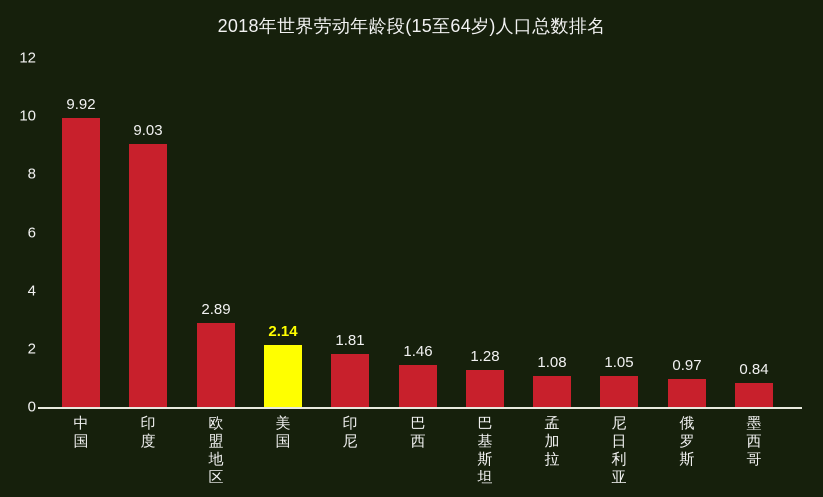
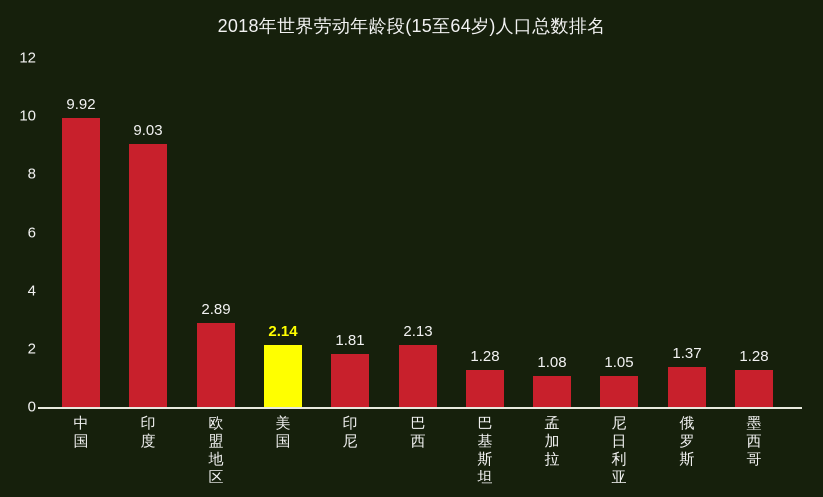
巴西: 1.46 -> 2.13
俄罗斯: 0.97 -> 1.37
墨西哥: 0.84 -> 1.28
